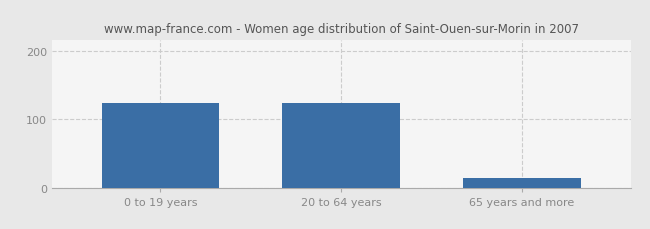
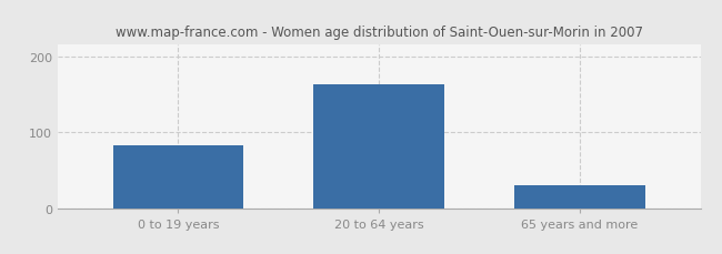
0 to 19 years: 124 -> 83
20 to 64 years: 124 -> 163
65 years and more: 14 -> 30
